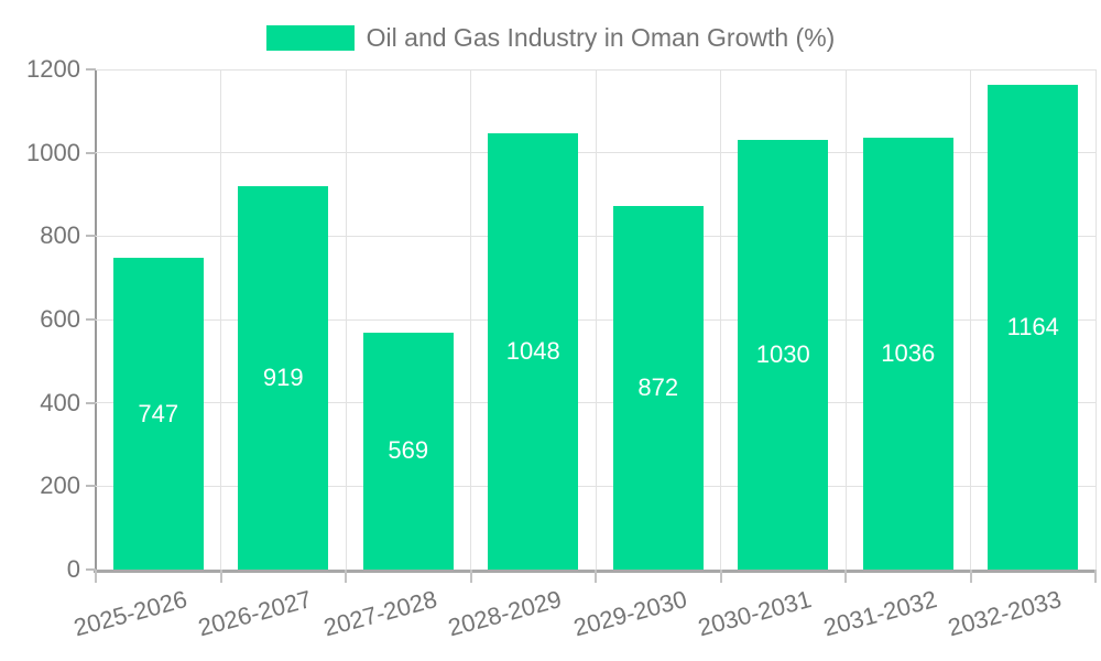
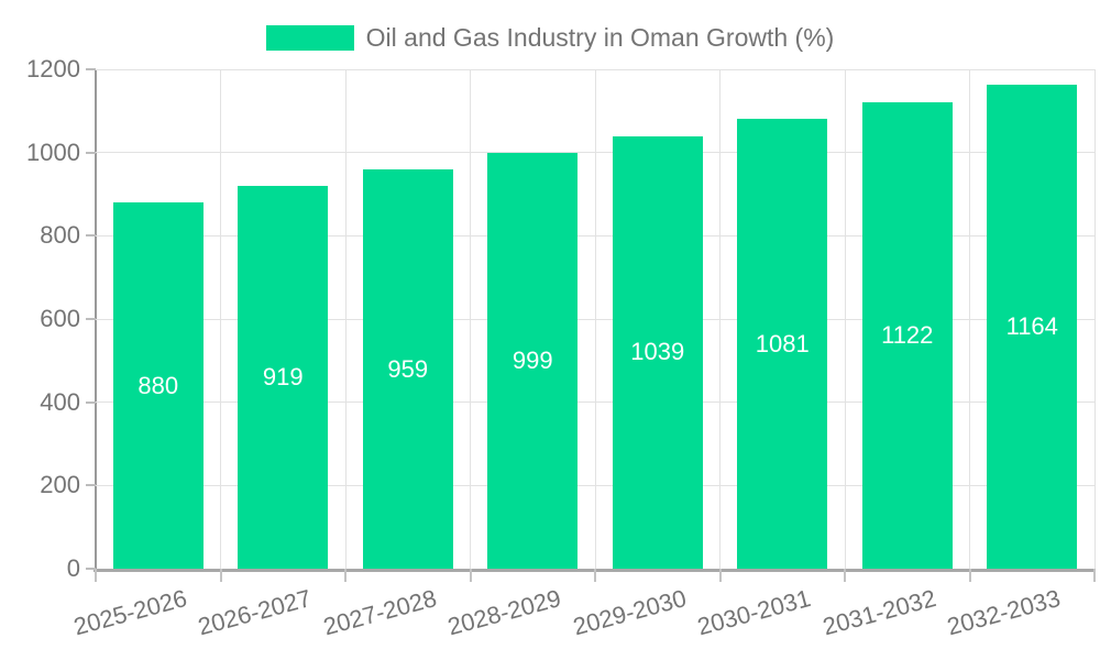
2025-2026: 747 -> 880
2027-2028: 569 -> 959
2028-2029: 1048 -> 999
2029-2030: 872 -> 1039
2030-2031: 1030 -> 1081
2031-2032: 1036 -> 1122
